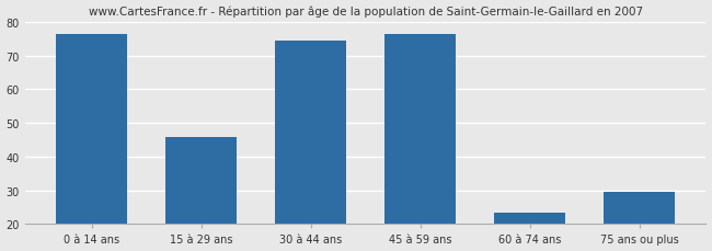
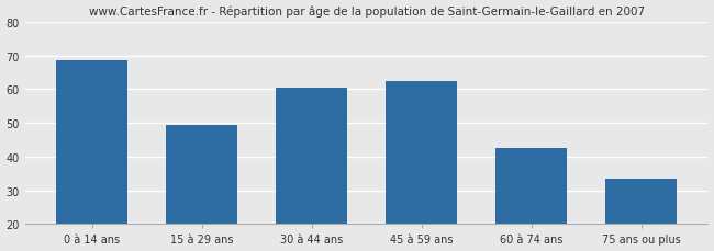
0 à 14 ans: 76.5 -> 68.5
15 à 29 ans: 46.0 -> 49.5
30 à 44 ans: 74.5 -> 60.5
45 à 59 ans: 76.5 -> 62.5
60 à 74 ans: 23.5 -> 42.5
75 ans ou plus: 29.5 -> 33.5
